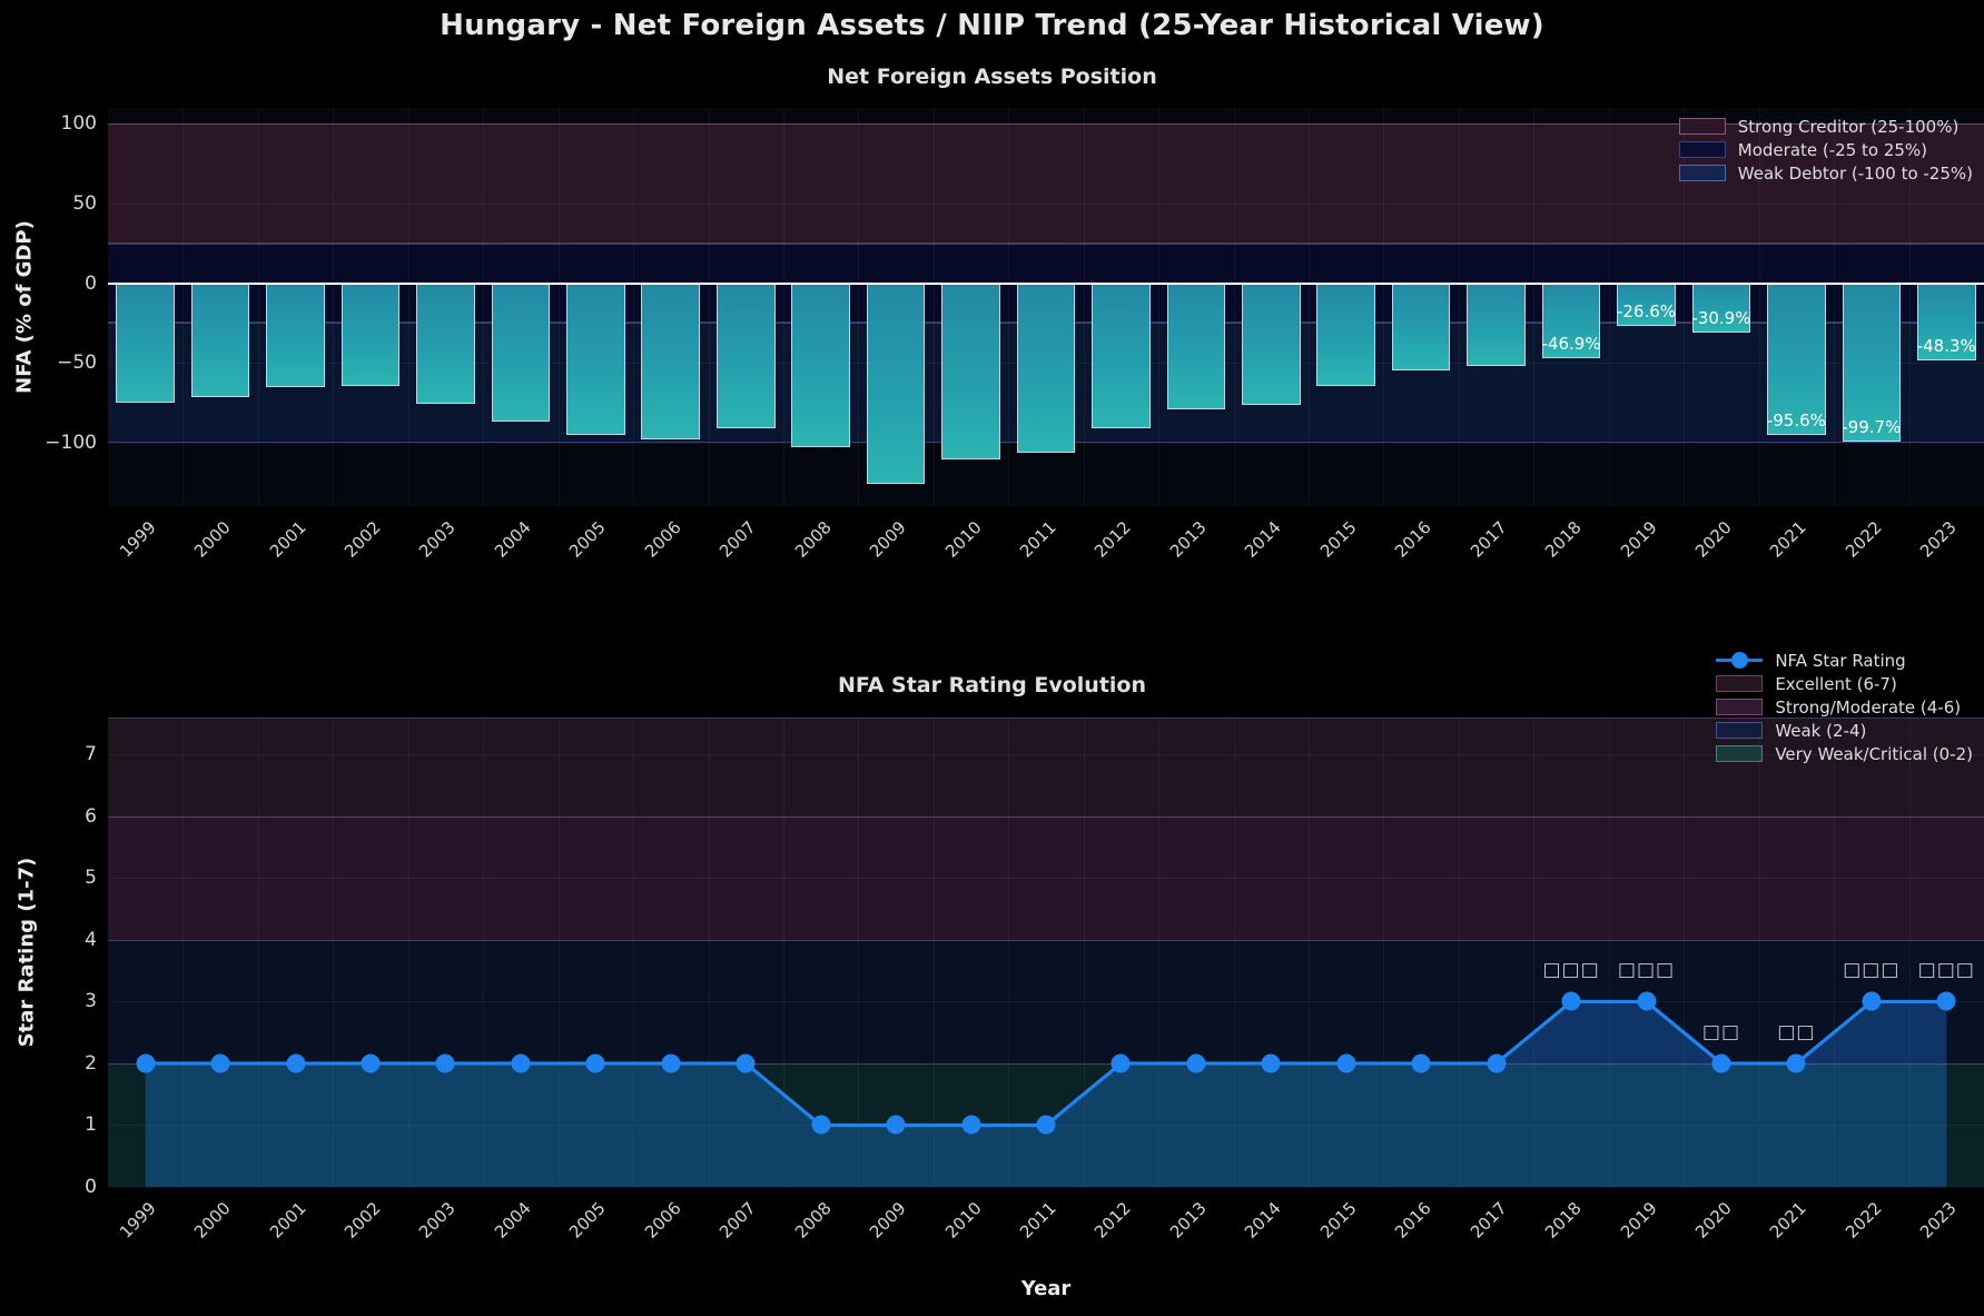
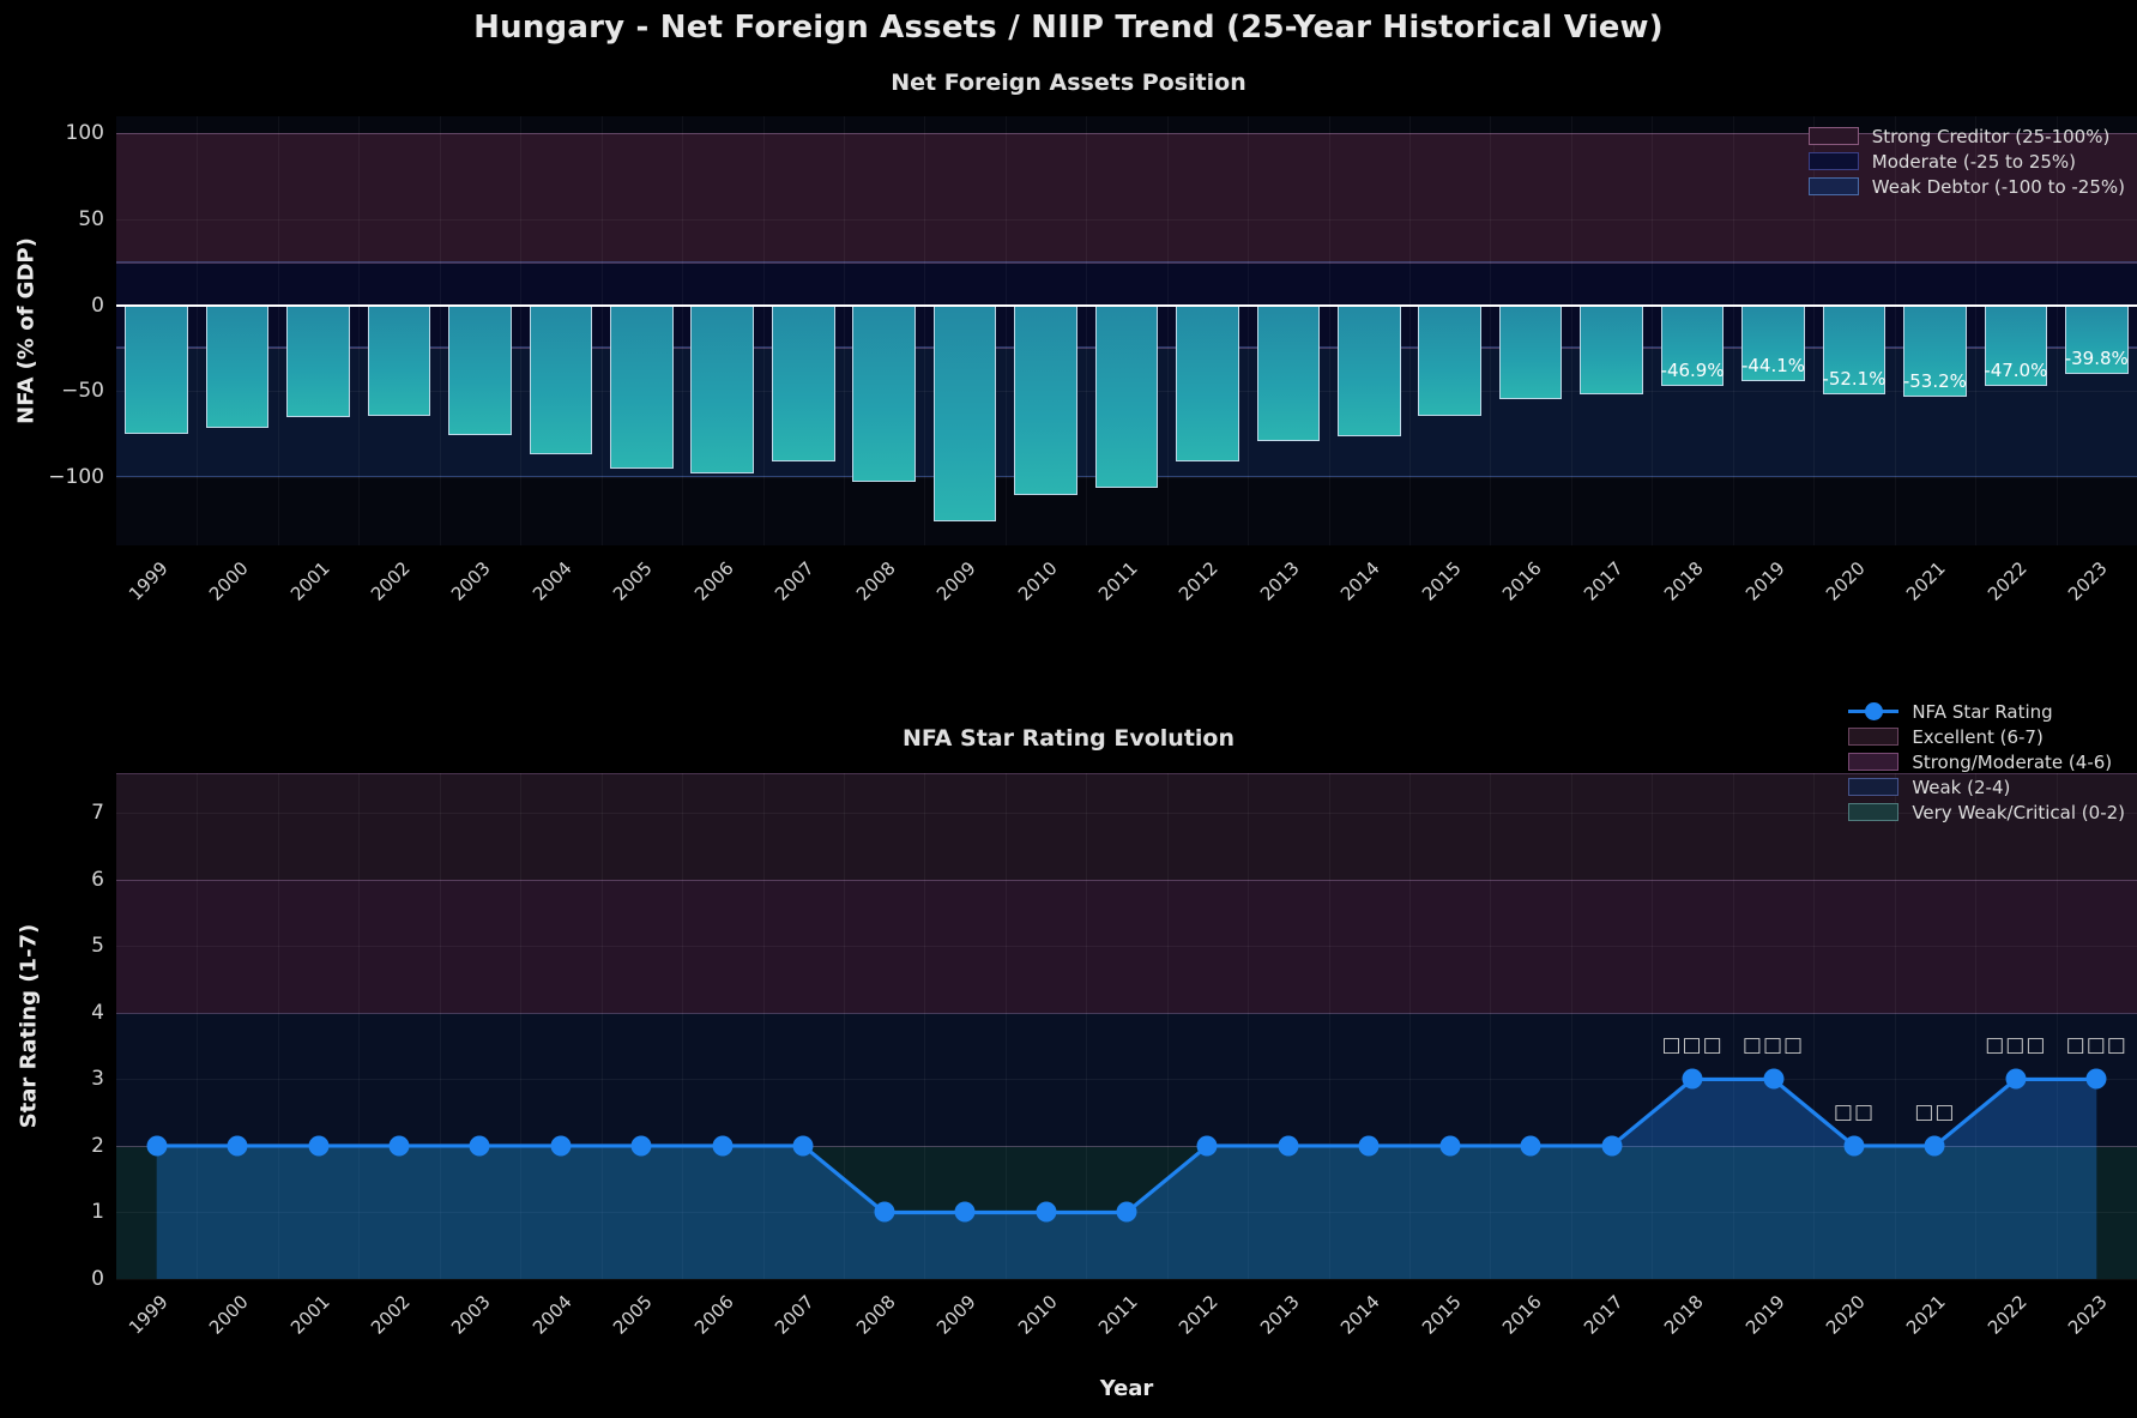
Net Foreign Assets Position/2019: -26.6% -> -44.1%
Net Foreign Assets Position/2020: -30.9% -> -52.1%
Net Foreign Assets Position/2021: -95.6% -> -53.2%
Net Foreign Assets Position/2022: -99.7% -> -47.0%
Net Foreign Assets Position/2023: -48.3% -> -39.8%
